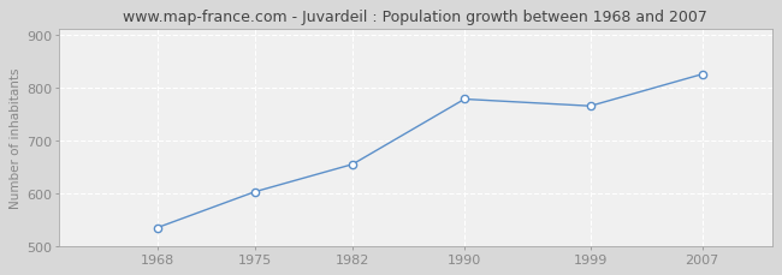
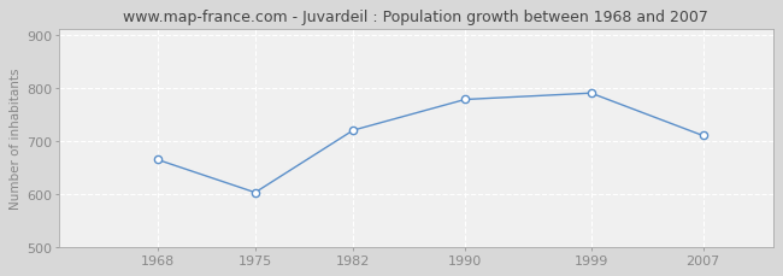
1968: 535 -> 665
1982: 655 -> 720
1999: 765 -> 790
2007: 825 -> 710
